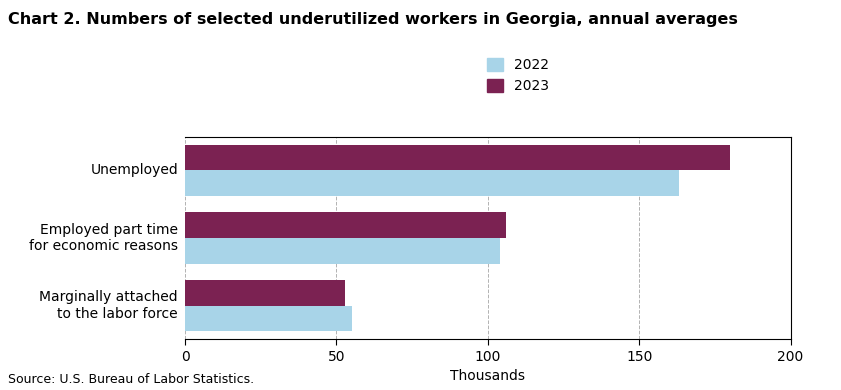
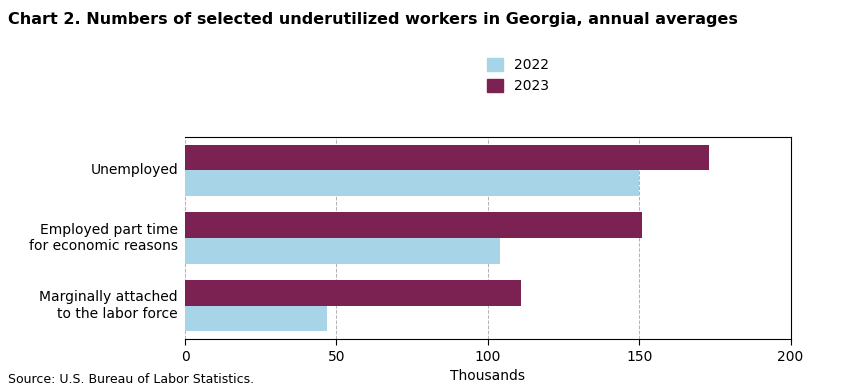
2023/Unemployed: 180 -> 173
2022/Unemployed: 163 -> 150
2023/Employed part time for economic reasons: 106 -> 151
2023/Marginally attached to the labor force: 53 -> 111
2022/Marginally attached to the labor force: 55 -> 47
